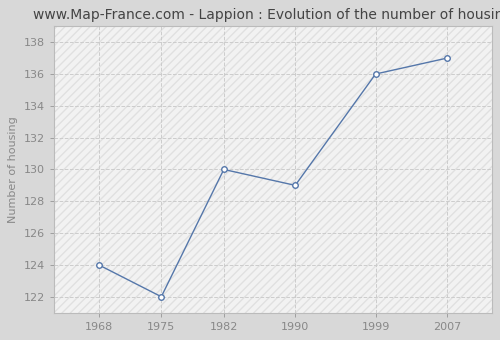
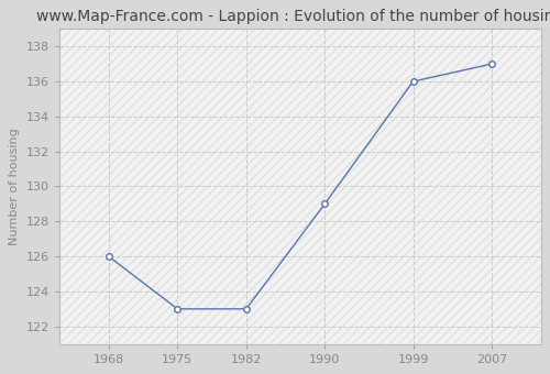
1968: 124 -> 126
1975: 122 -> 123
1982: 130 -> 123
